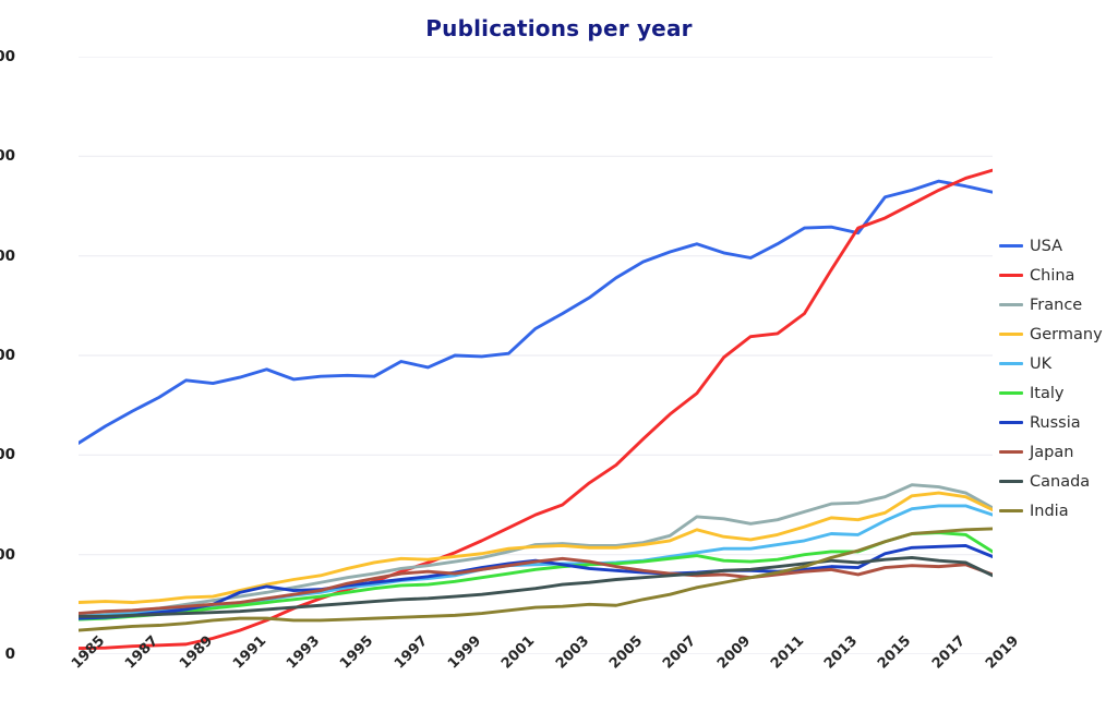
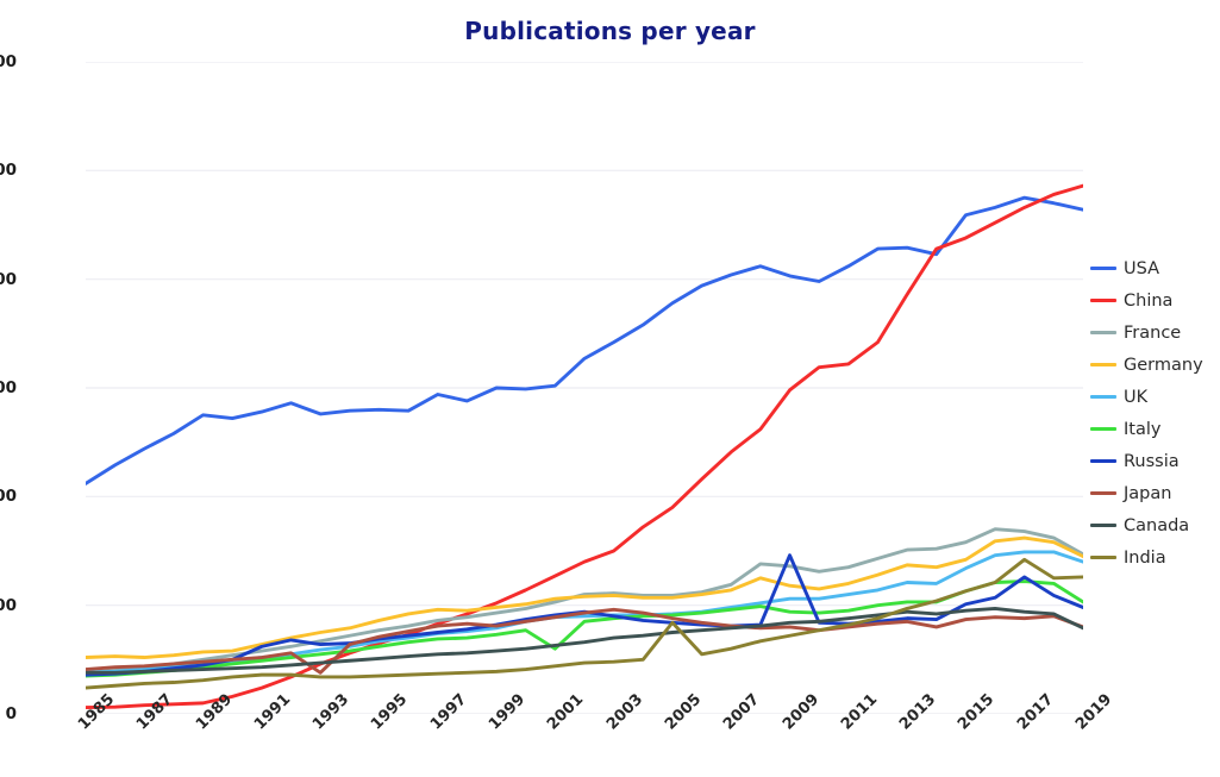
Japan/1993: 3000 -> 1900
Italy/2001: 4000 -> 3000
India/2005: 2400 -> 4200
Russia/2009: 4200 -> 7300
Russia/2017: 5400 -> 6300
India/2017: 6200 -> 7100
